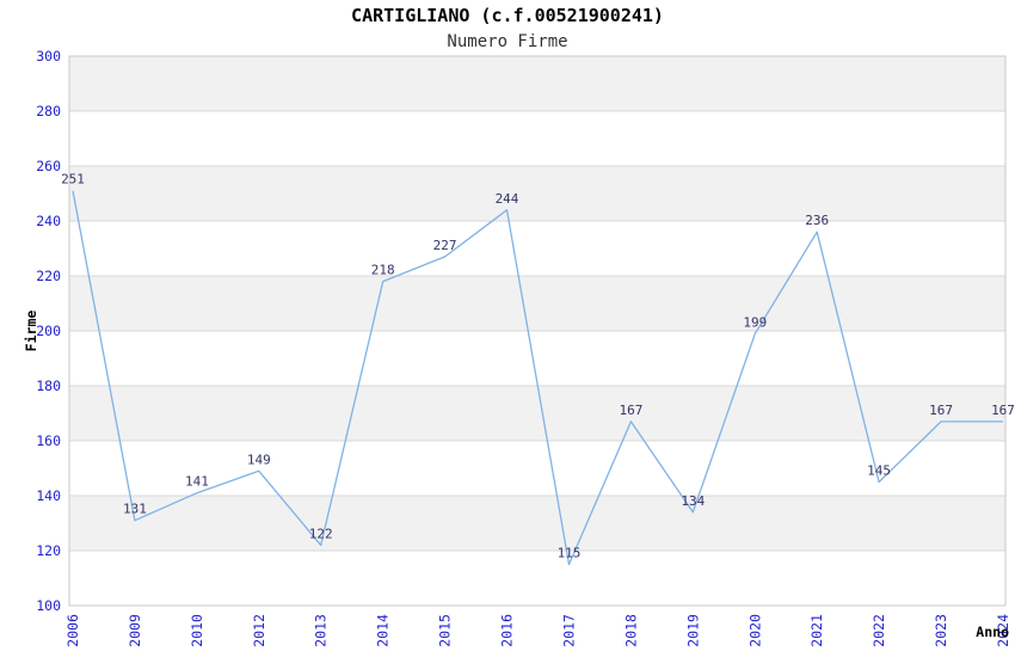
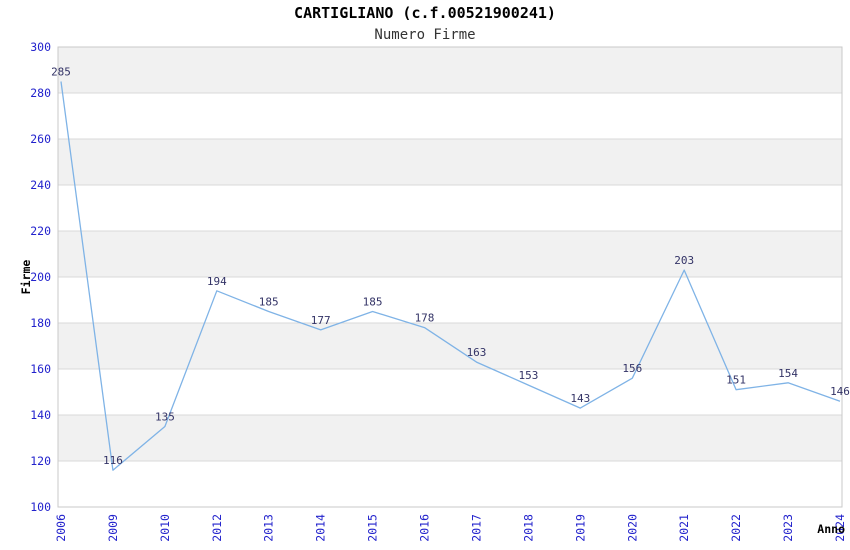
2006: 251 -> 285
2009: 131 -> 116
2010: 141 -> 135
2012: 149 -> 194
2013: 122 -> 185
2014: 218 -> 177
2015: 227 -> 185
2016: 244 -> 178
2017: 115 -> 163
2018: 167 -> 153
2019: 134 -> 143
2020: 199 -> 156
2021: 236 -> 203
2022: 145 -> 151
2023: 167 -> 154
2024: 167 -> 146
